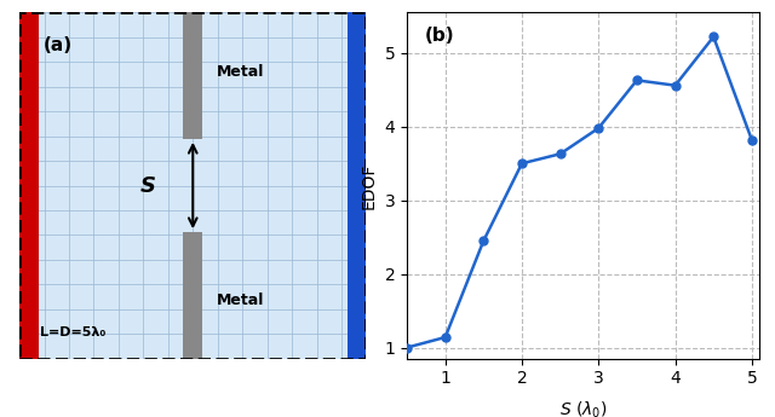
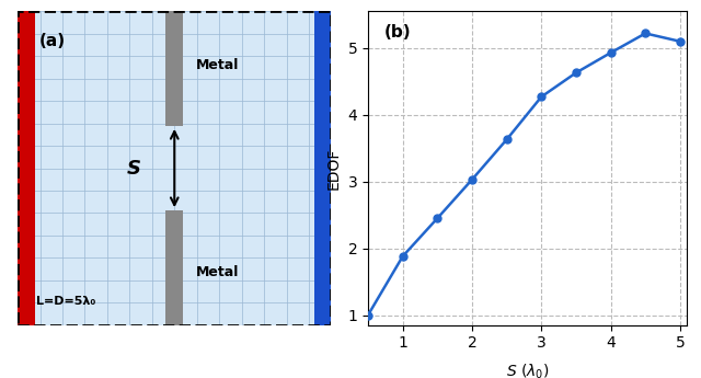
1: 1.14 -> 1.88
2: 3.50 -> 3.03
3: 3.98 -> 4.27
4: 4.56 -> 4.93
5: 3.82 -> 5.10
